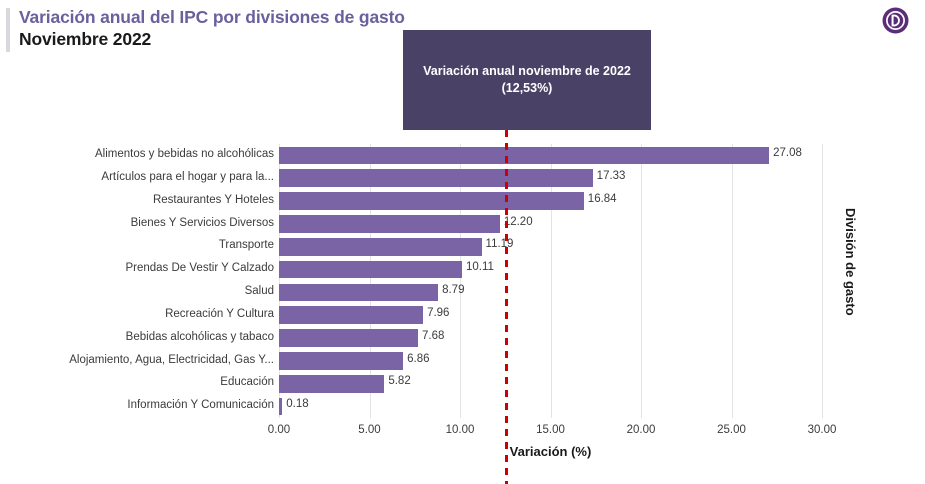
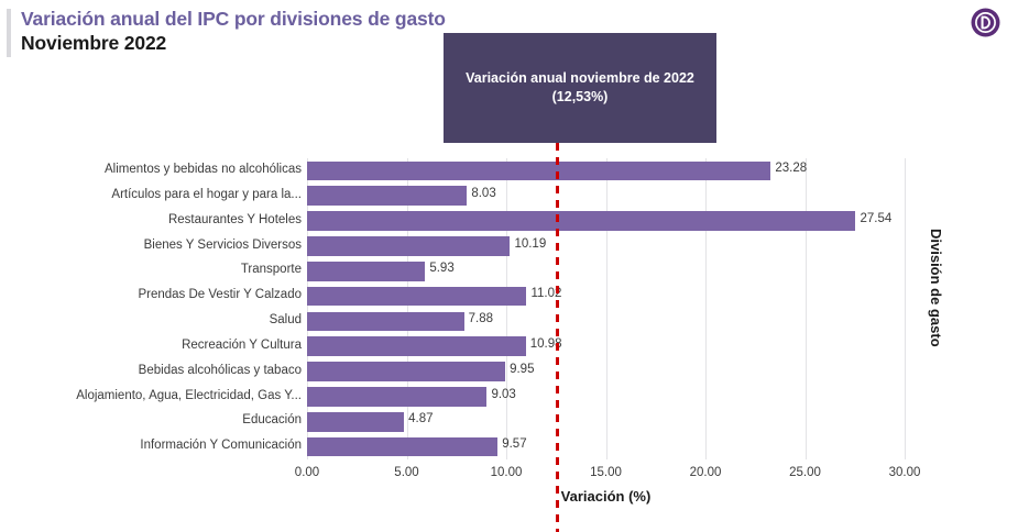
Alimentos y bebidas no alcohólicas: 27.08 -> 23.28
Artículos para el hogar y para la...: 17.33 -> 8.03
Restaurantes Y Hoteles: 16.84 -> 27.54
Bienes Y Servicios Diversos: 12.20 -> 10.19
Transporte: 11.19 -> 5.93
Prendas De Vestir Y Calzado: 10.11 -> 11.02
Salud: 8.79 -> 7.88
Recreación Y Cultura: 7.96 -> 10.98
Bebidas alcohólicas y tabaco: 7.68 -> 9.95
Alojamiento, Agua, Electricidad, Gas Y...: 6.86 -> 9.03
Educación: 5.82 -> 4.87
Información Y Comunicación: 0.18 -> 9.57
